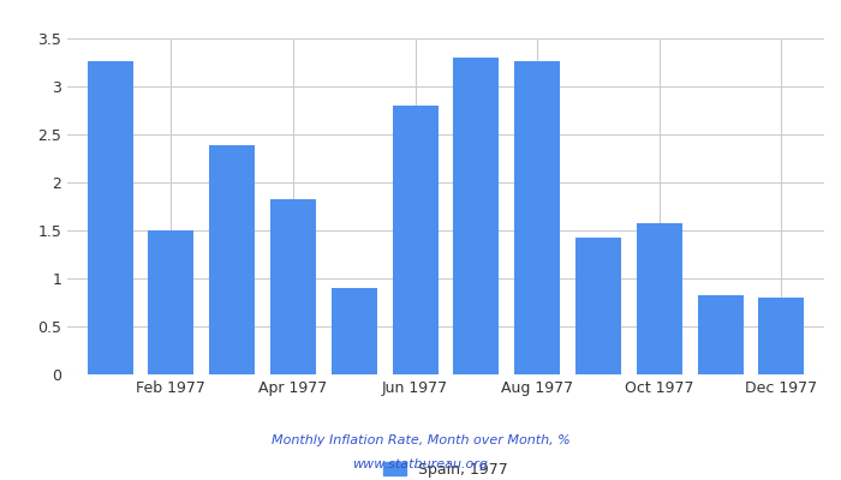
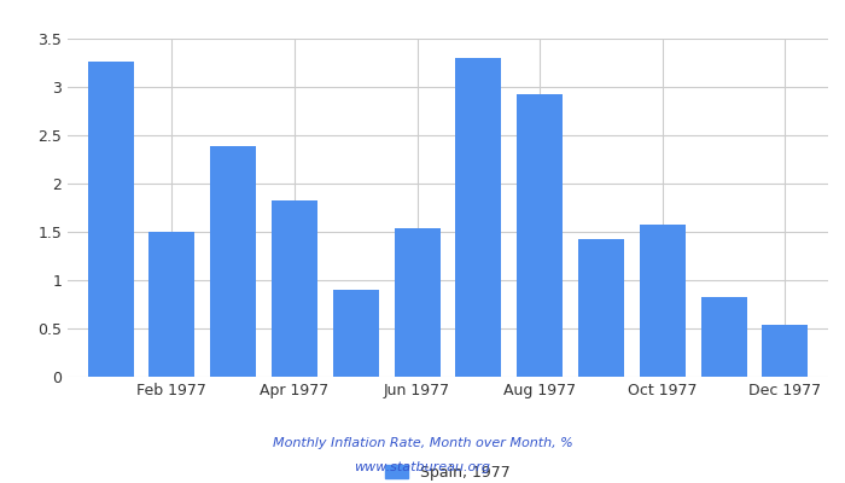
Jun 1977: 2.80 -> 1.54
Aug 1977: 3.26 -> 2.92
Dec 1977: 0.80 -> 0.54
